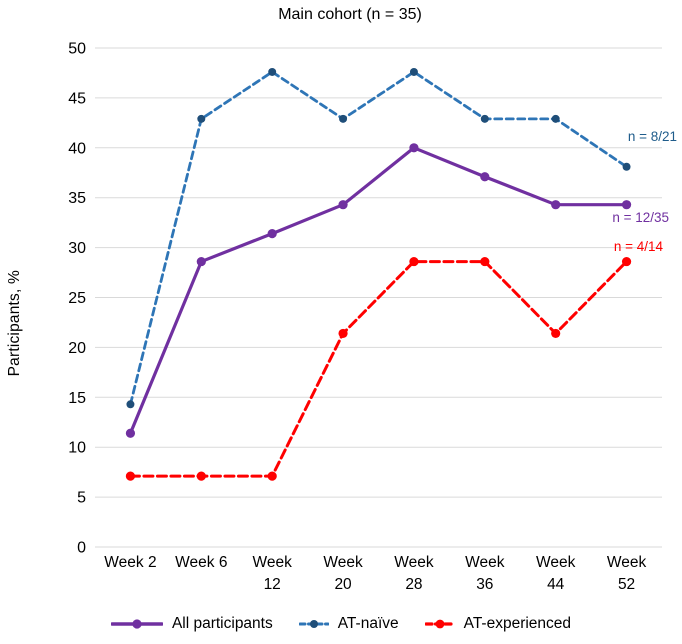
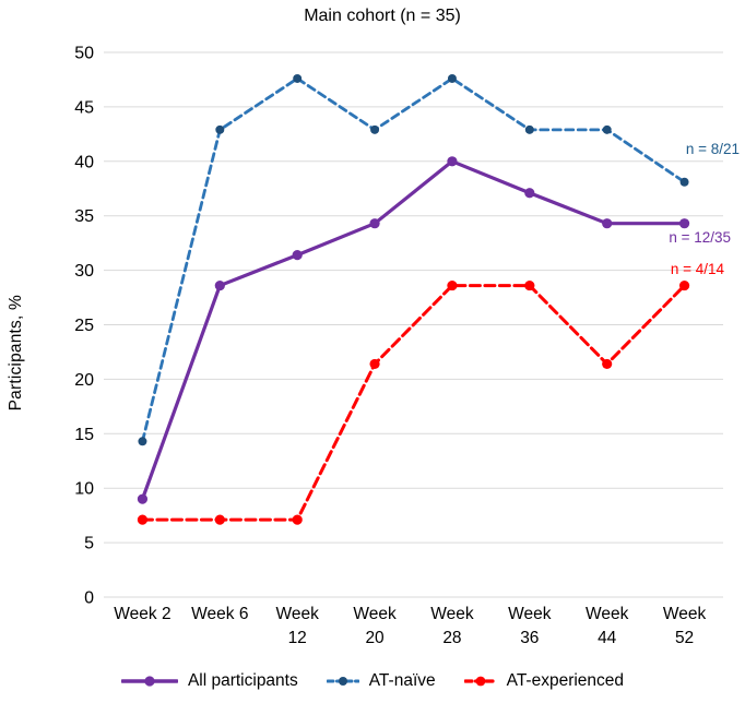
All participants/Week 2: 11 -> 9
